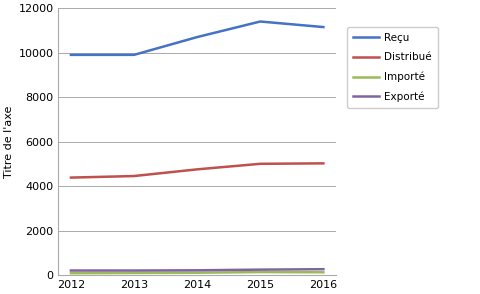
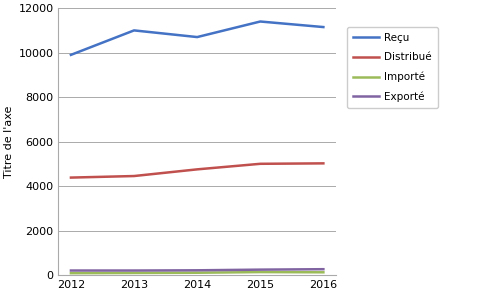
Reçu/2013: 9900 -> 11000
